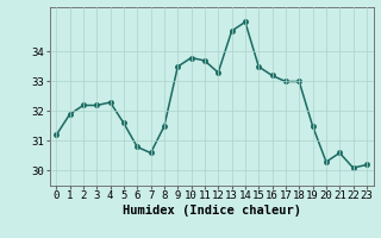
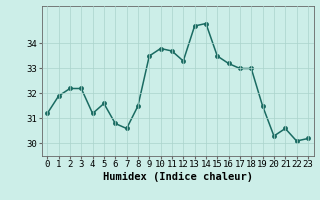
4: 32.3 -> 31.2
14: 35.0 -> 34.8
